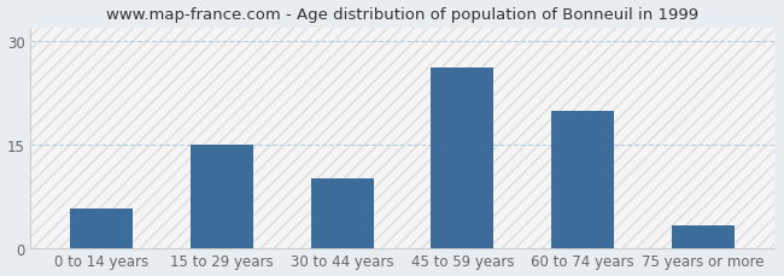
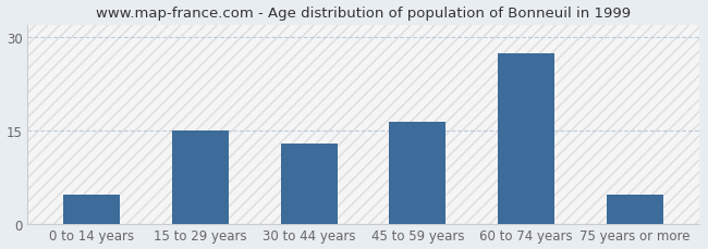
0 to 14 years: 5.8 -> 4.8
30 to 44 years: 10.2 -> 13.0
45 to 59 years: 26.2 -> 16.5
60 to 74 years: 20.0 -> 27.5
75 years or more: 3.4 -> 4.8
